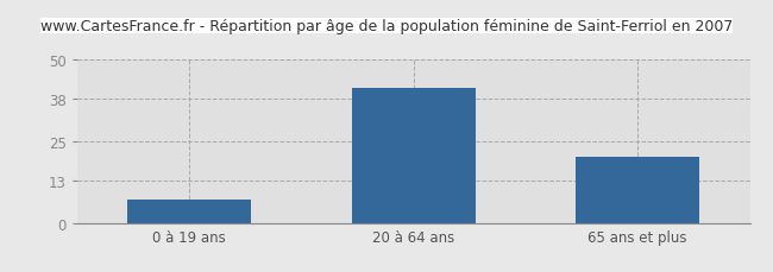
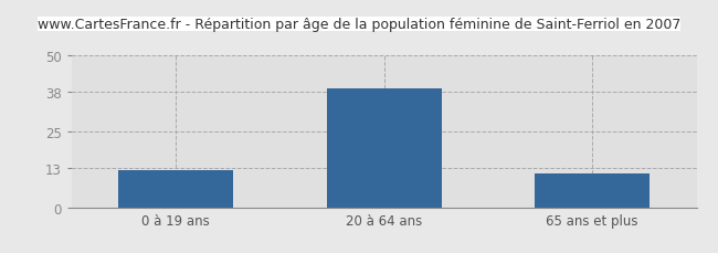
0 à 19 ans: 7 -> 12
20 à 64 ans: 41 -> 39
65 ans et plus: 20 -> 11
